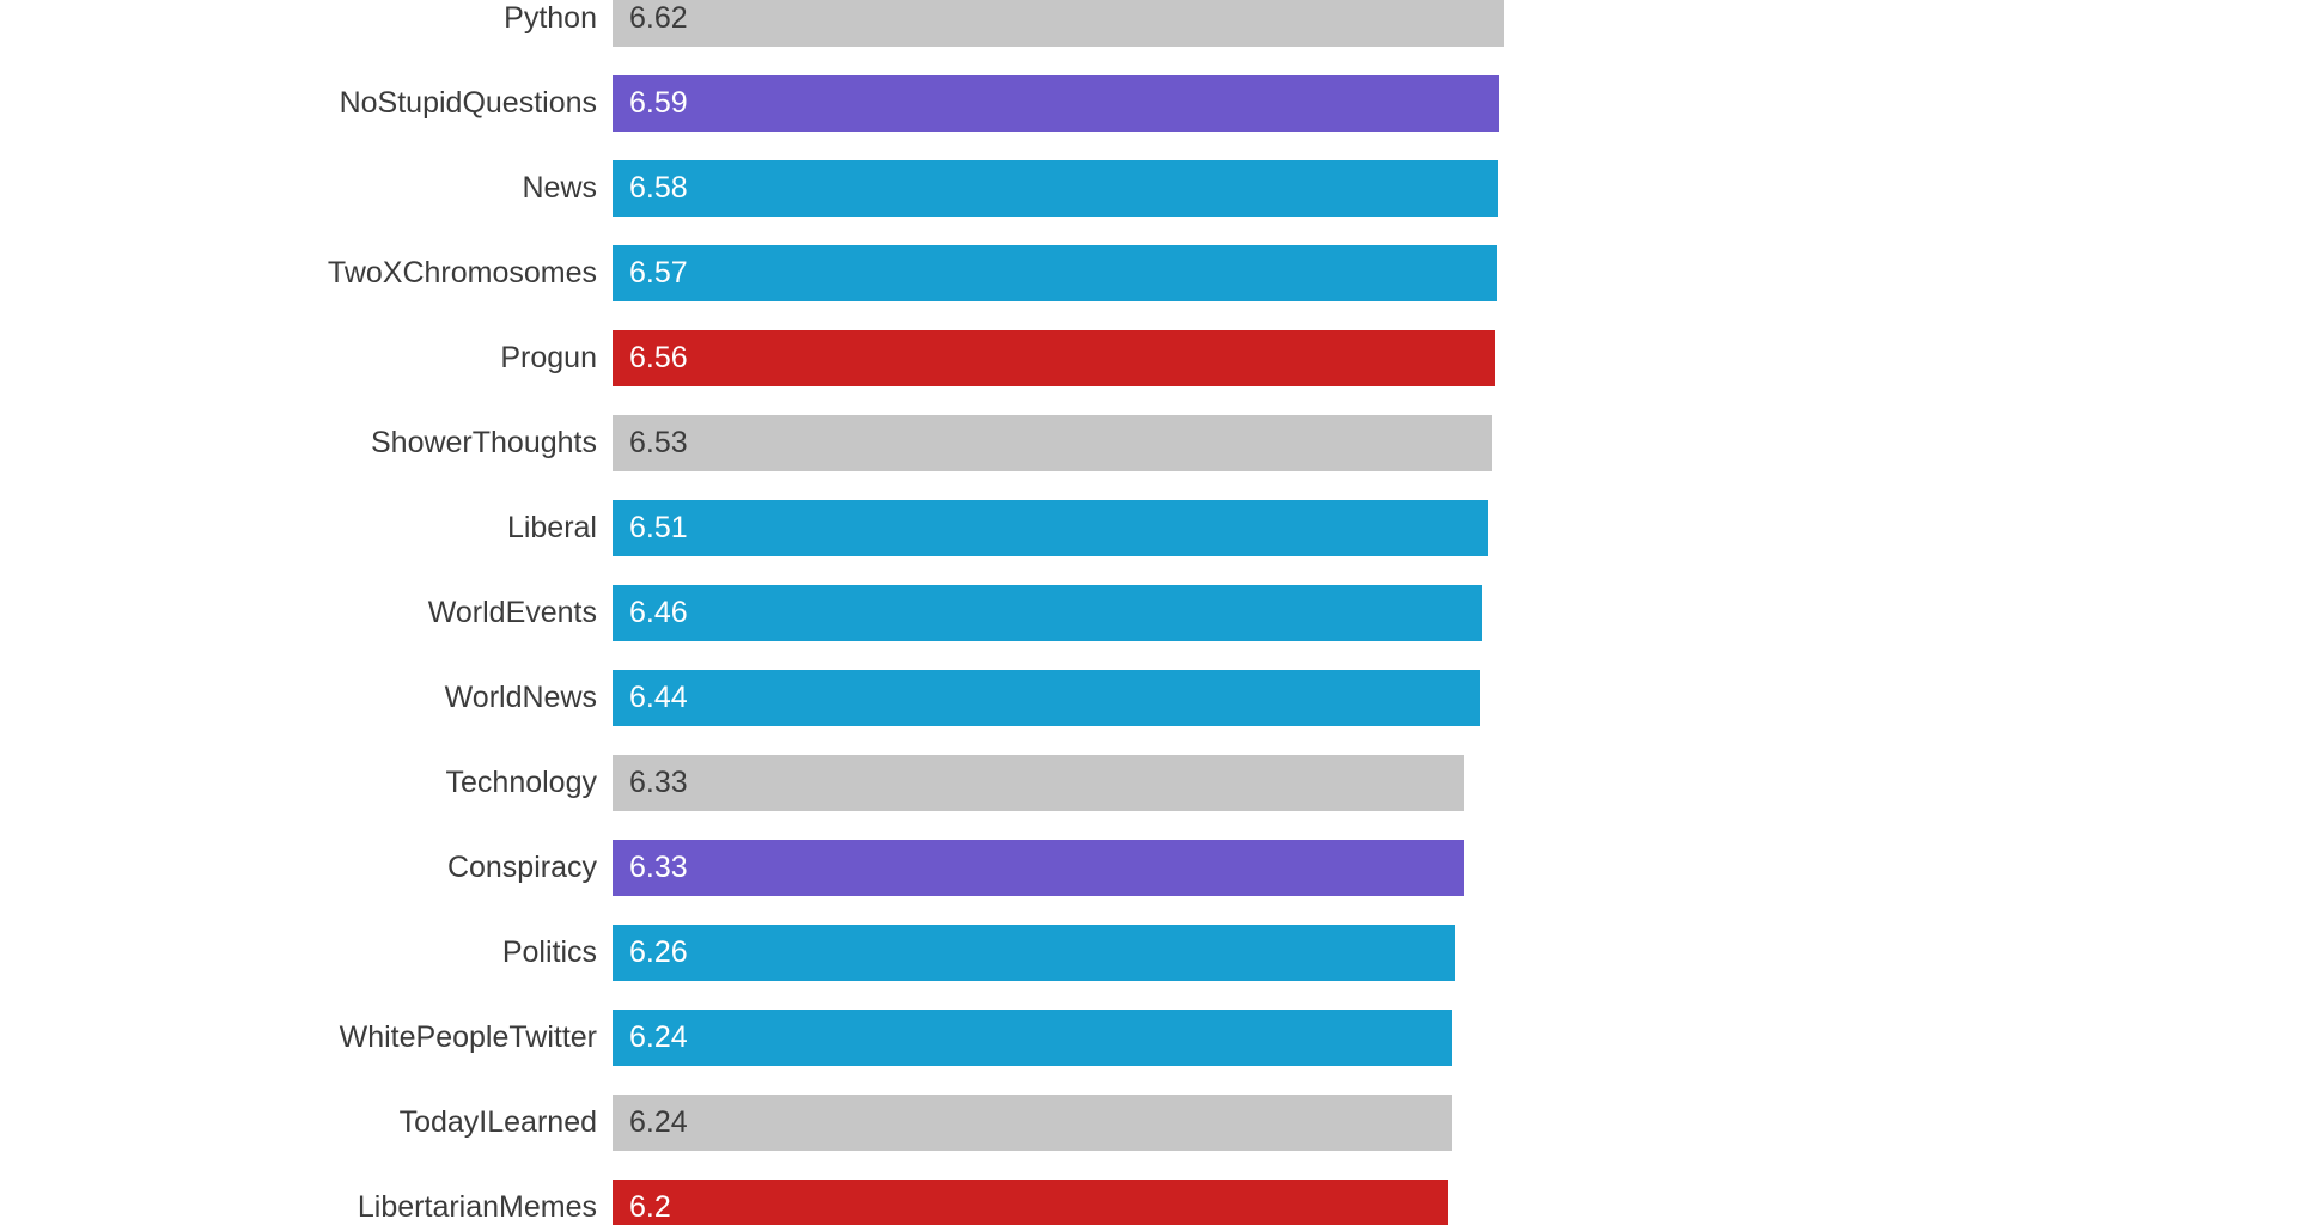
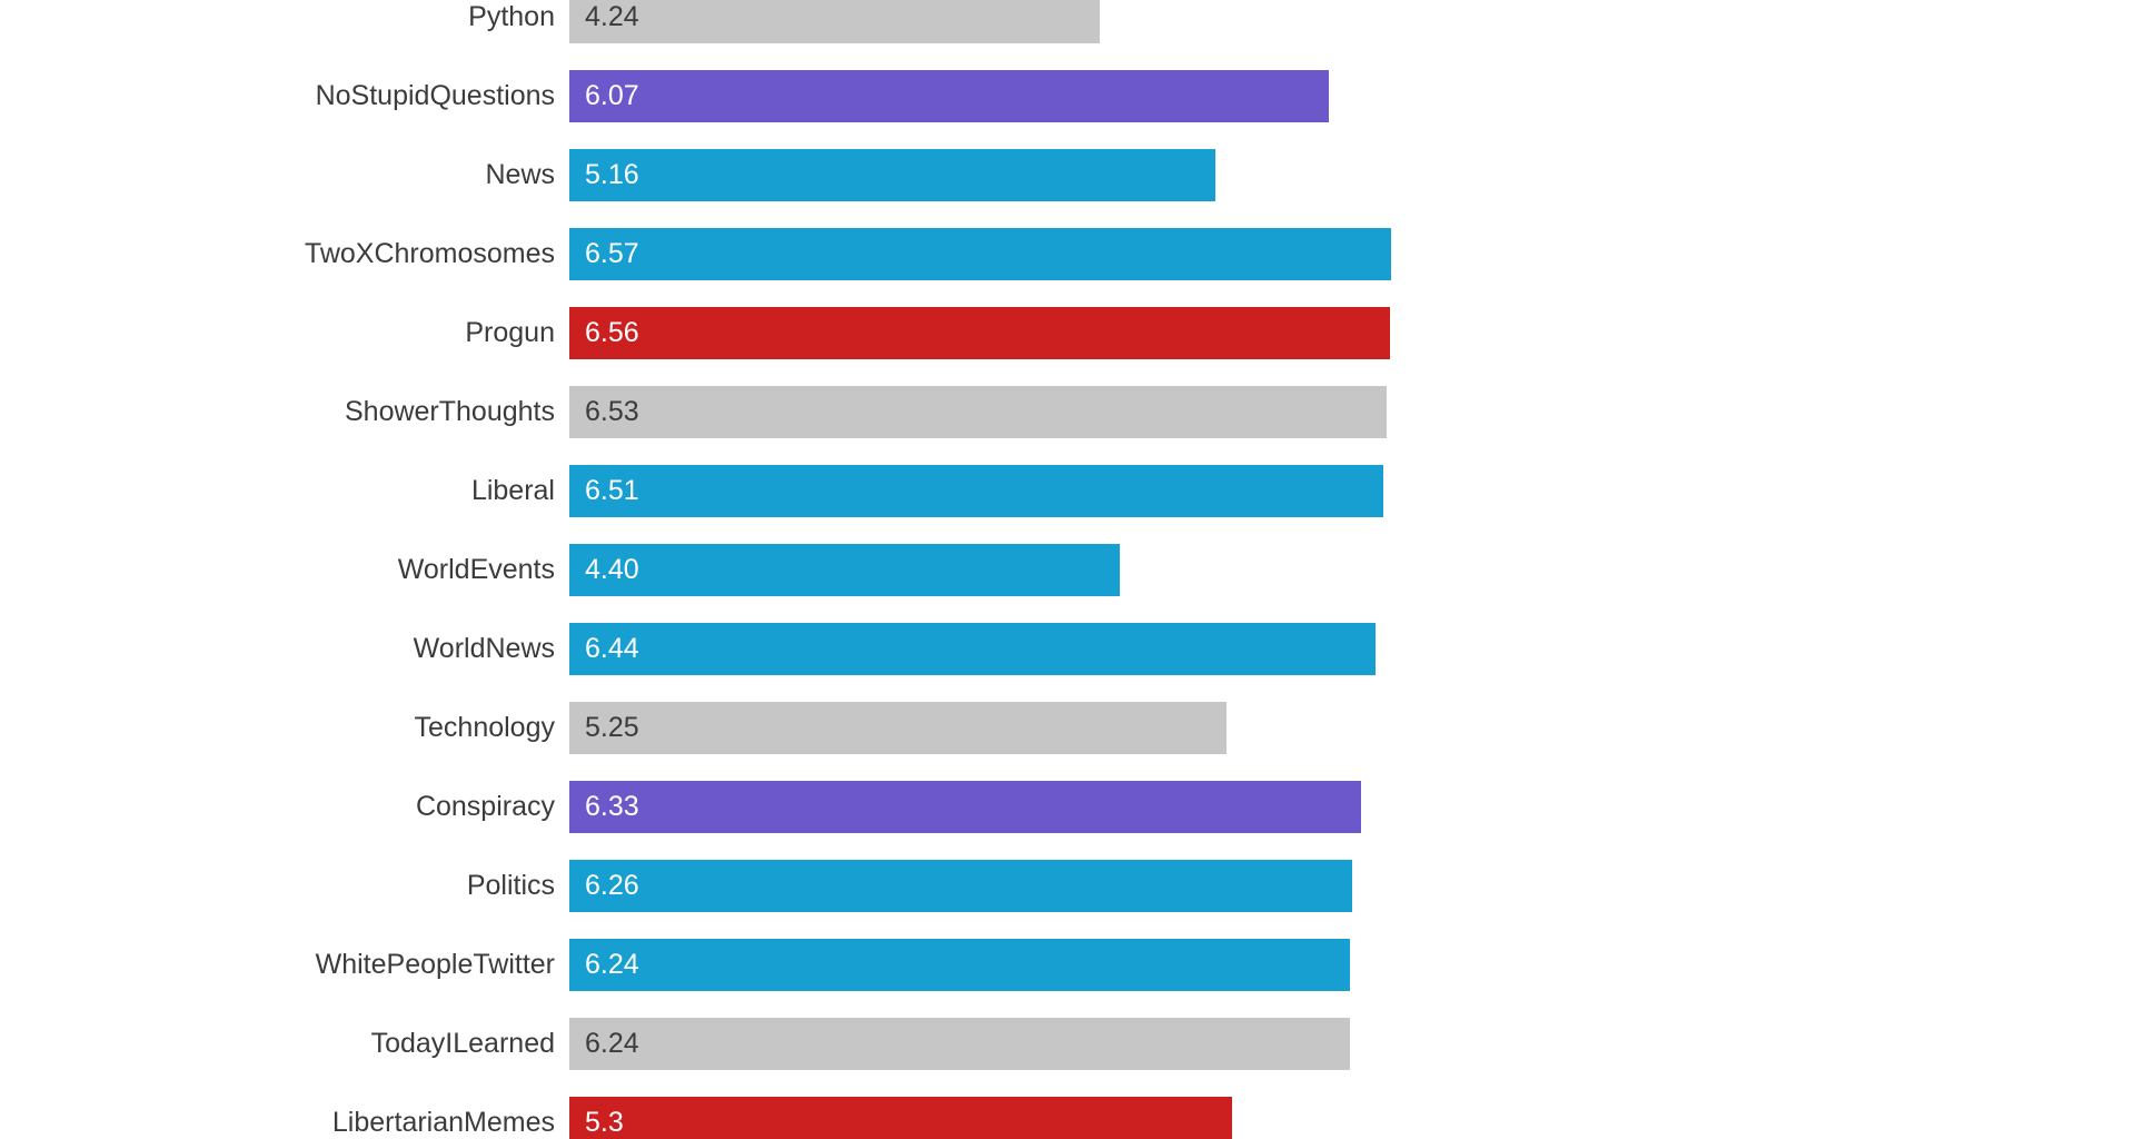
Python: 6.62 -> 4.24
NoStupidQuestions: 6.59 -> 6.07
News: 6.58 -> 5.16
WorldEvents: 6.46 -> 4.40
Technology: 6.33 -> 5.25
LibertarianMemes: 6.2 -> 5.3
